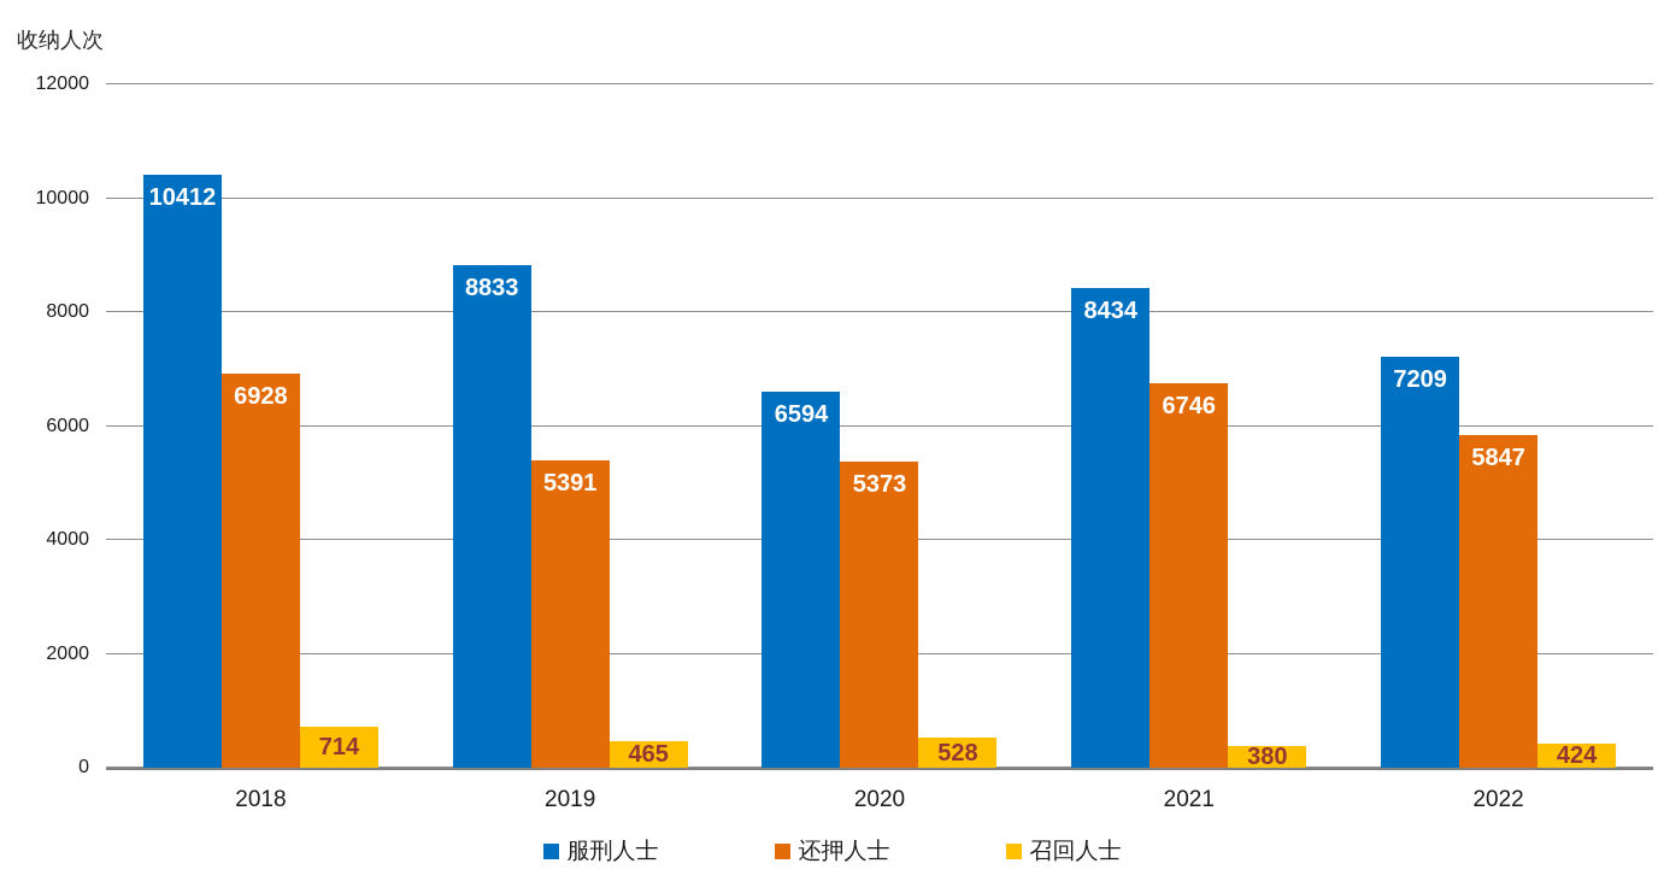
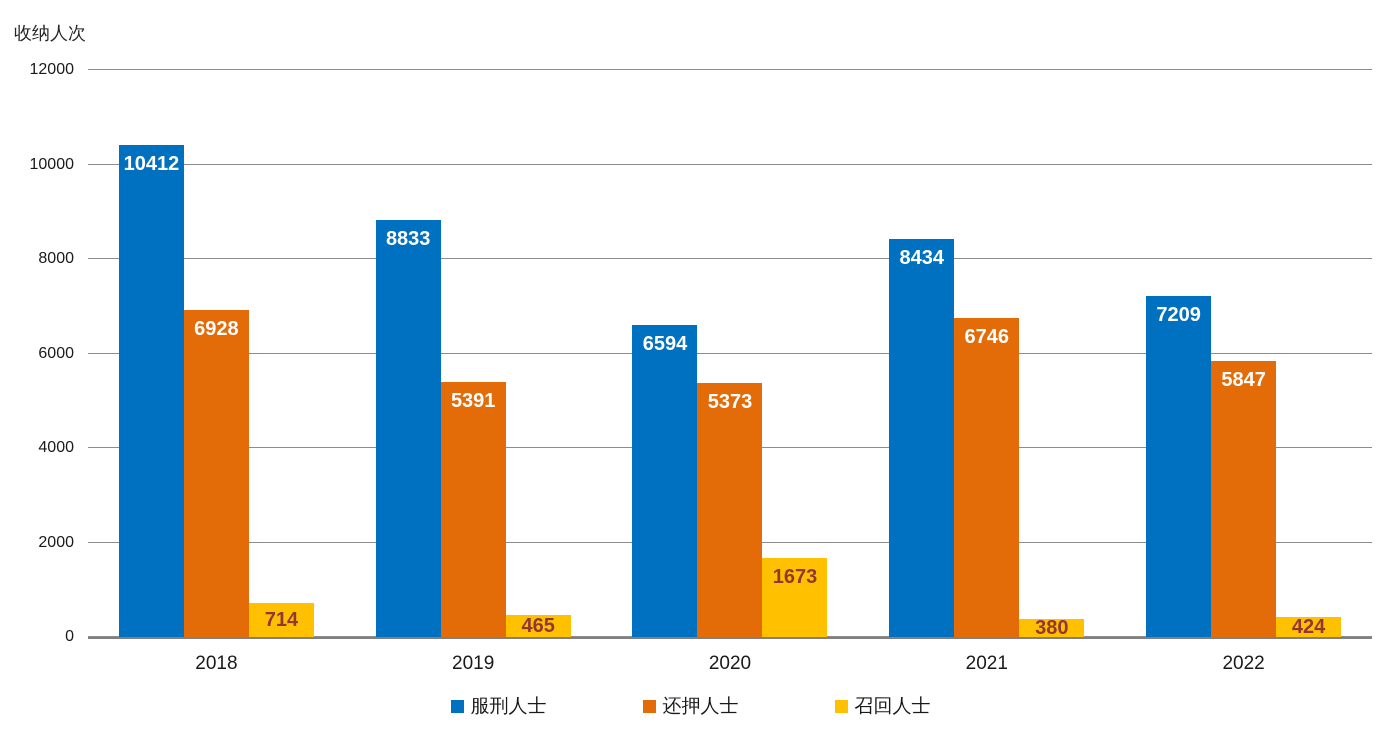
召回人士/2020: 528 -> 1673
